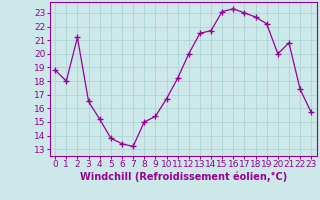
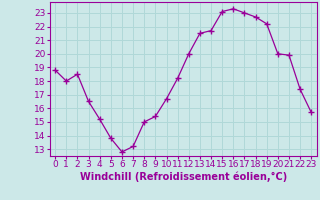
2: 21.2 -> 18.5
6: 13.4 -> 12.8
21: 20.8 -> 19.9
